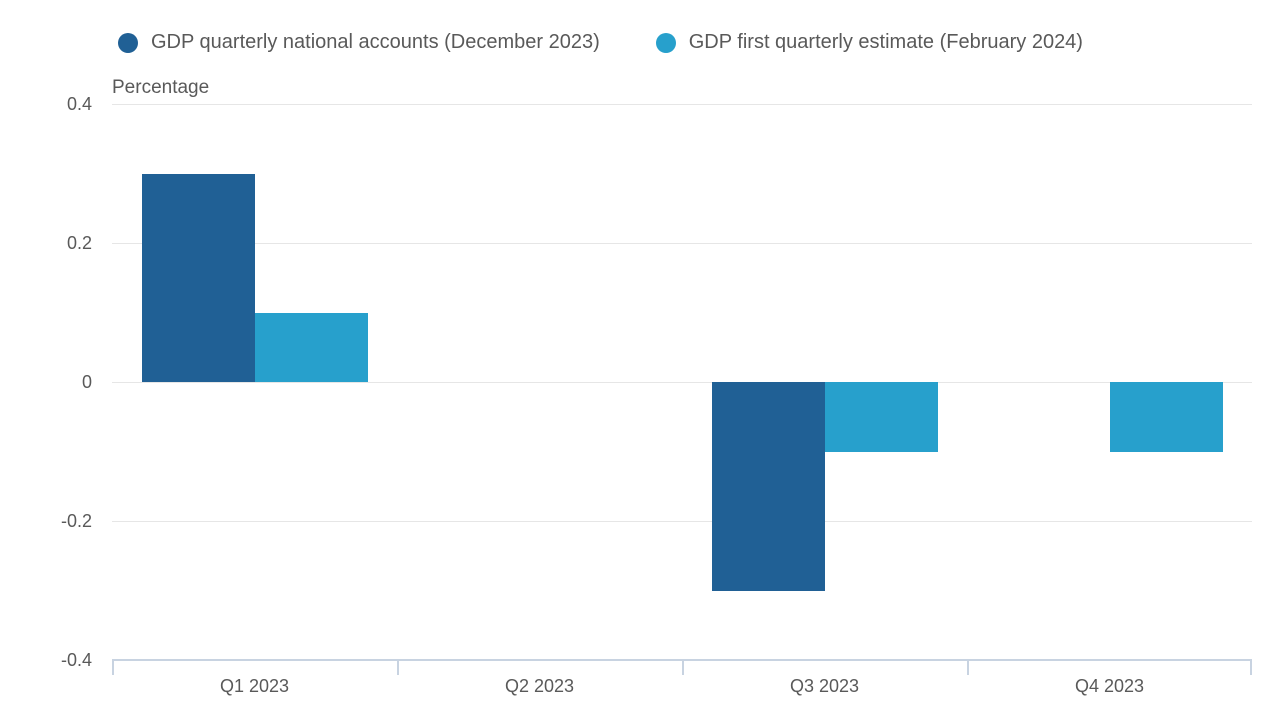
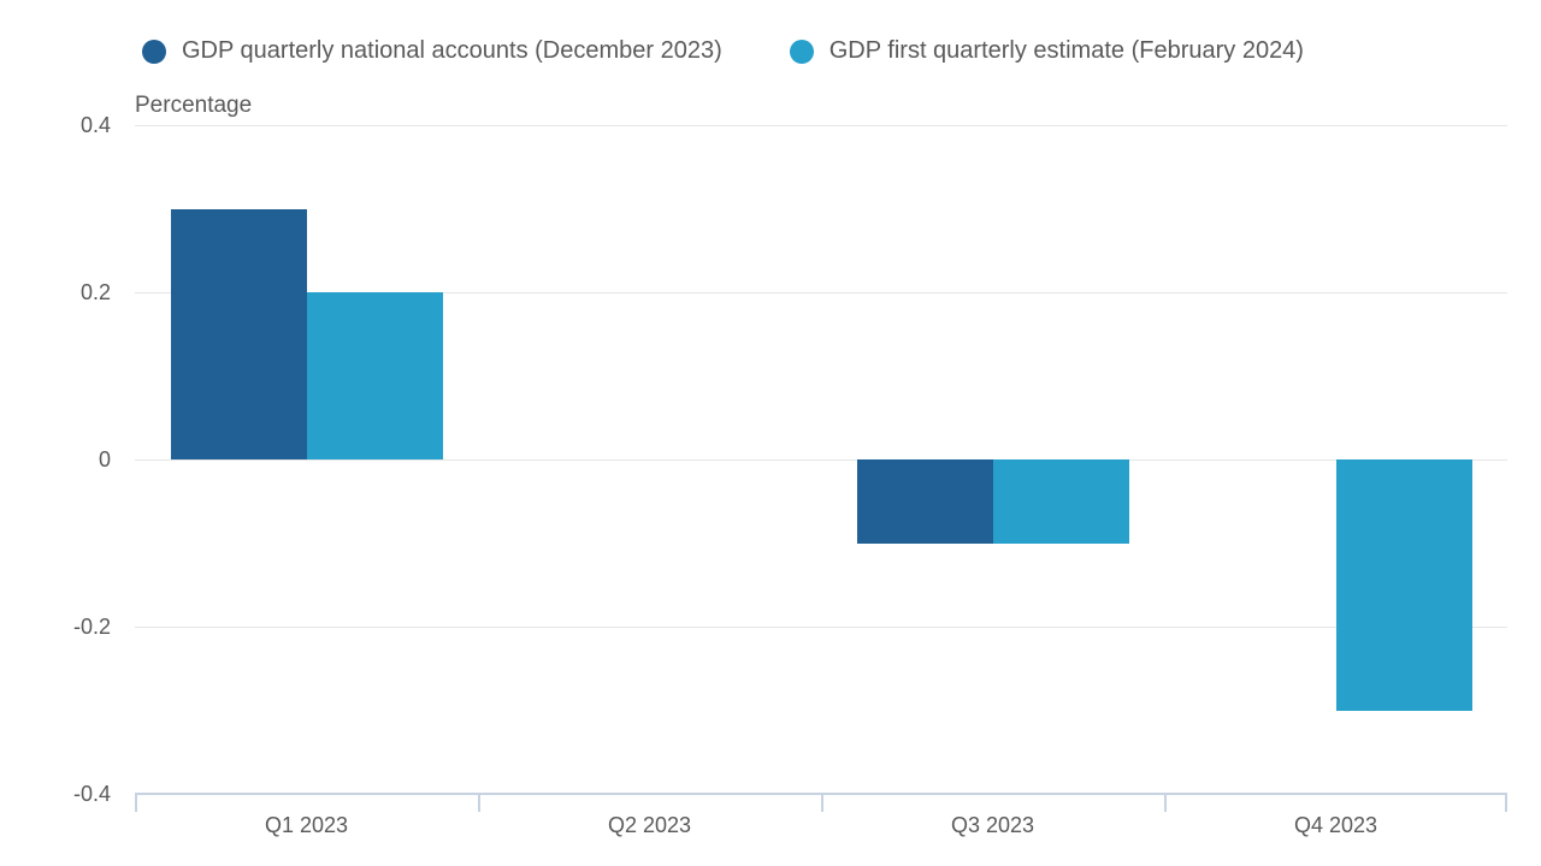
GDP first quarterly estimate (February 2024)/Q1 2023: 0.1 -> 0.2
GDP quarterly national accounts (December 2023)/Q3 2023: -0.3 -> -0.1
GDP first quarterly estimate (February 2024)/Q4 2023: -0.1 -> -0.3
